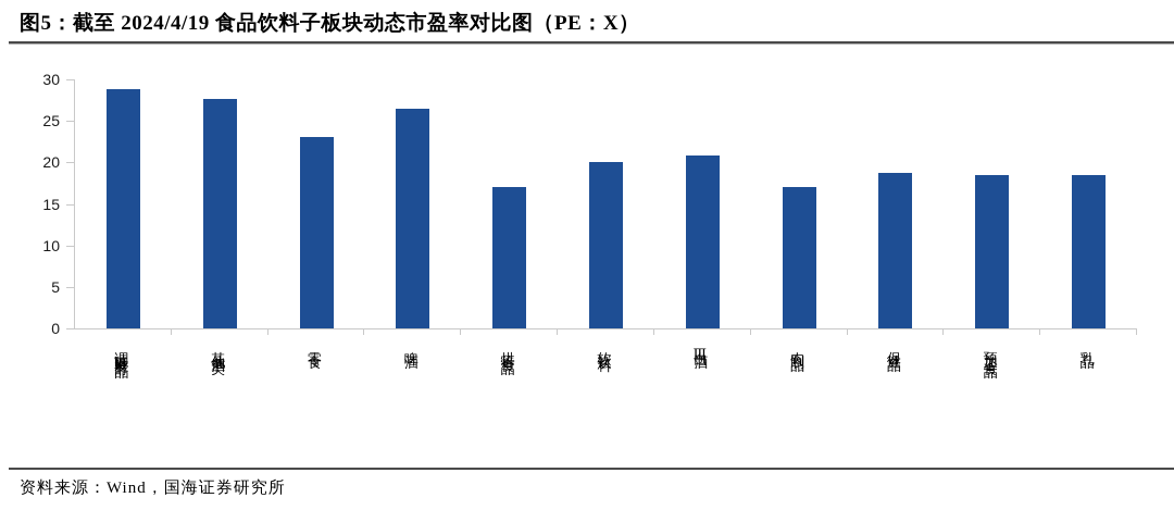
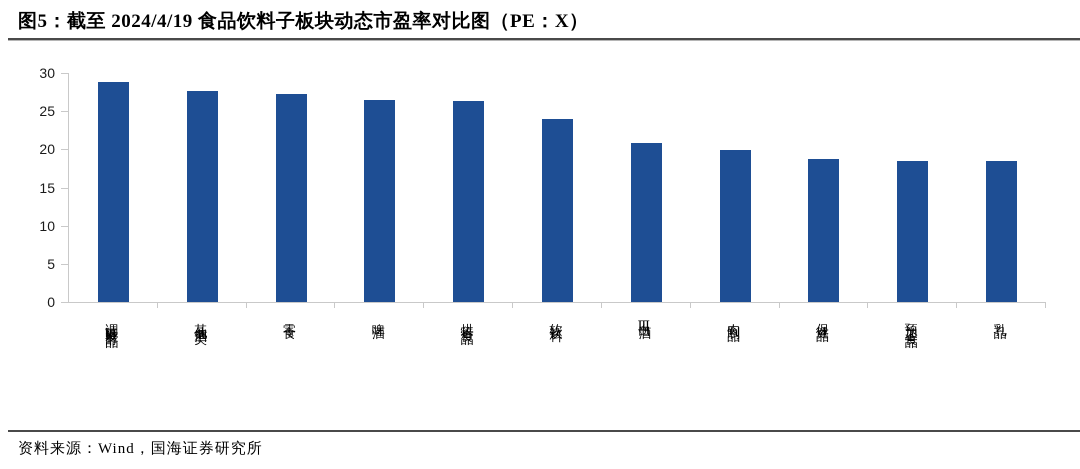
零食: 23 -> 27
烘焙食品: 17 -> 26
软饮料: 20 -> 24
肉制品: 17 -> 20
